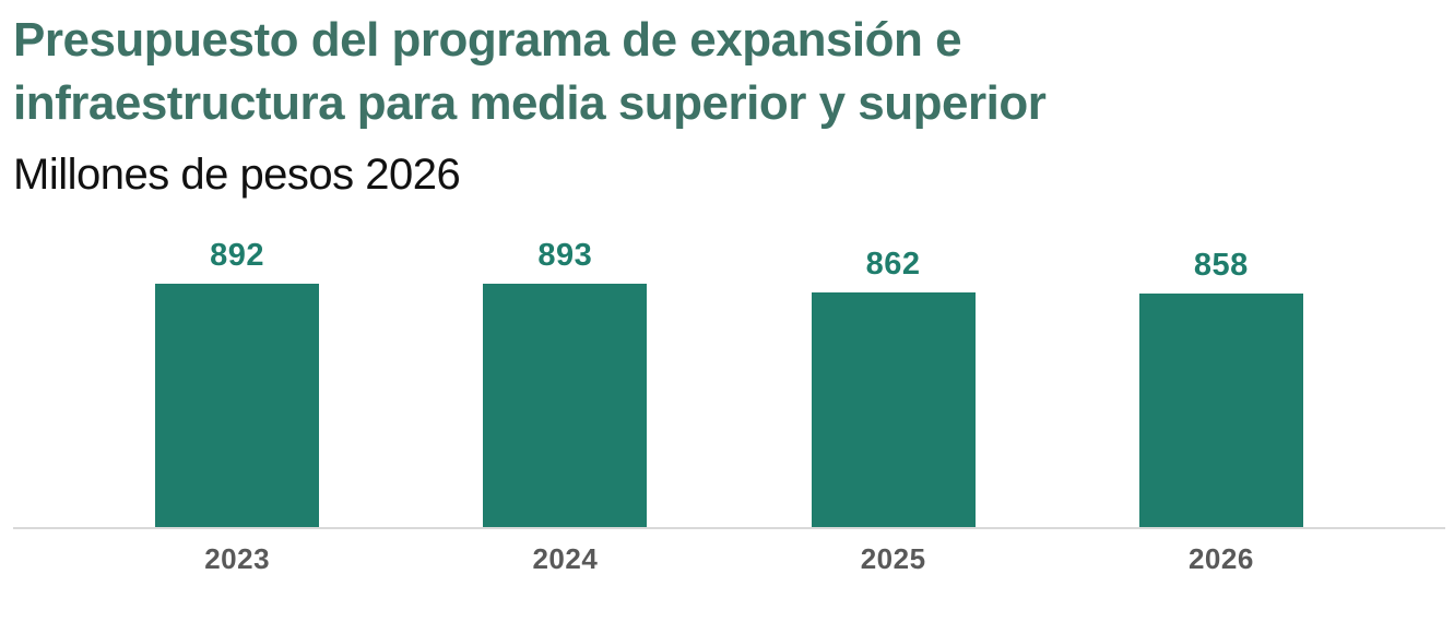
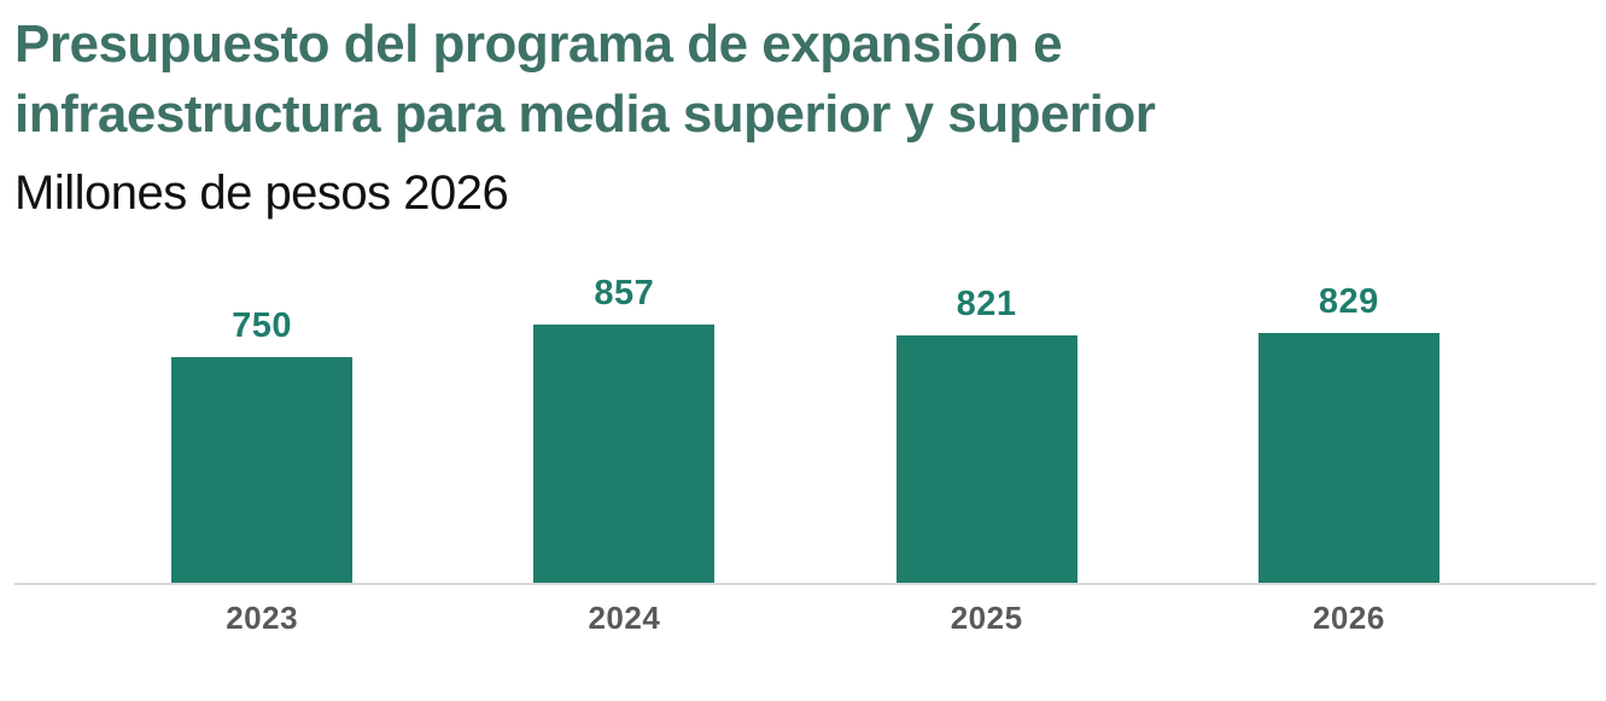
2023: 892 -> 750
2024: 893 -> 857
2025: 862 -> 821
2026: 858 -> 829
